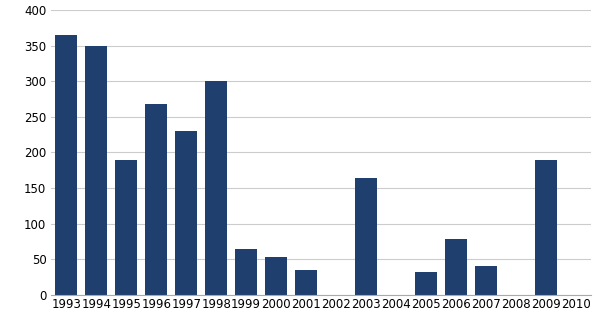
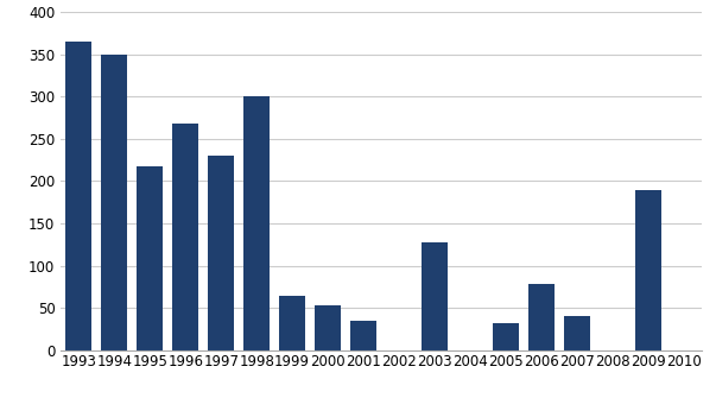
1995: 190 -> 217
2003: 164 -> 127
